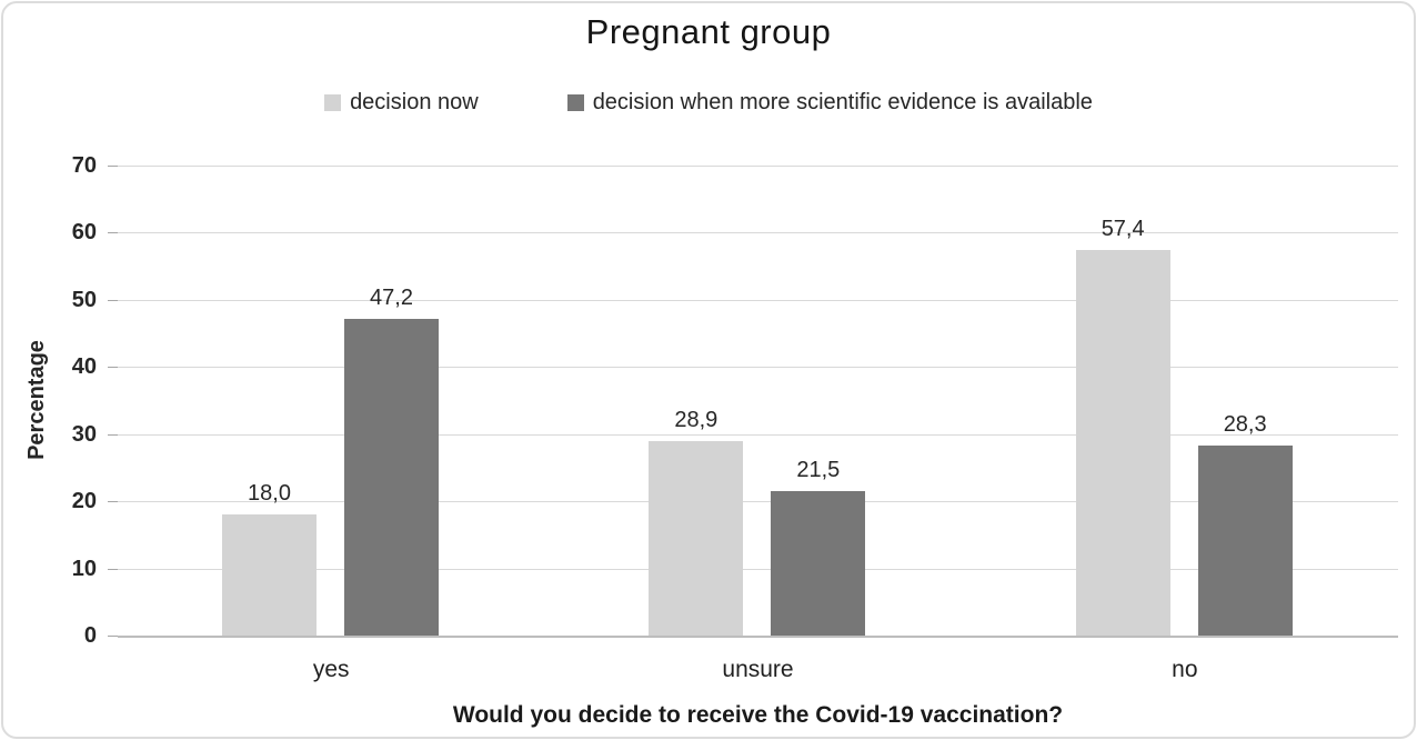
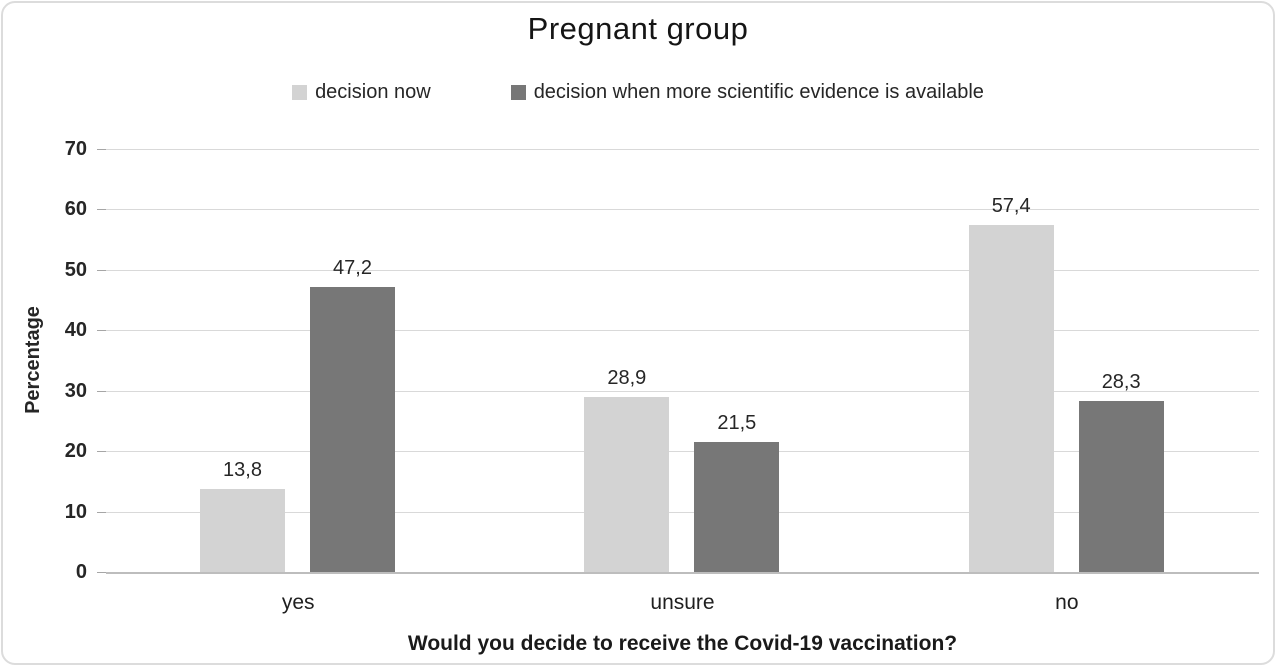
decision now/yes: 18,0 -> 13,8
